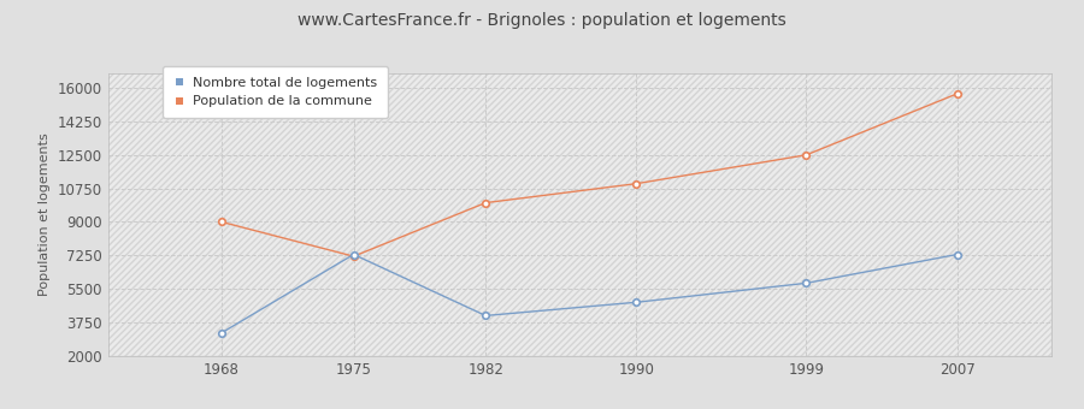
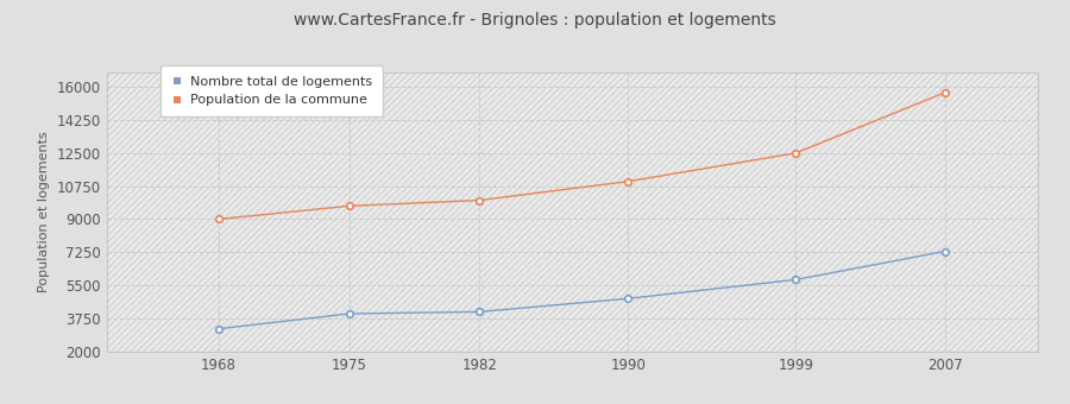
Nombre total de logements/1975: 7300 -> 4000
Population de la commune/1975: 7200 -> 9700
